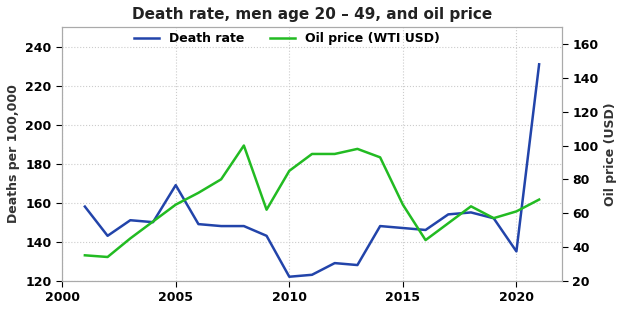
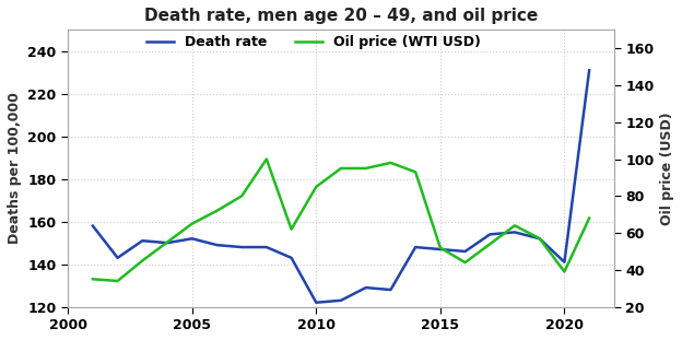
Death rate/2005: 169 -> 152
Oil price (WTI USD)/2015: 65 -> 52
Death rate/2020: 135 -> 141
Oil price (WTI USD)/2020: 61 -> 39
